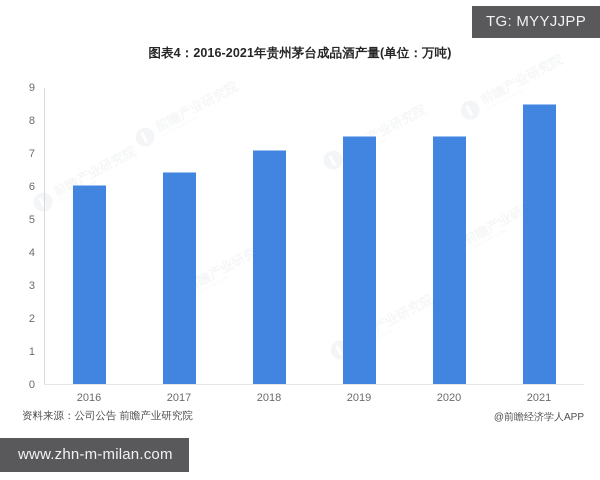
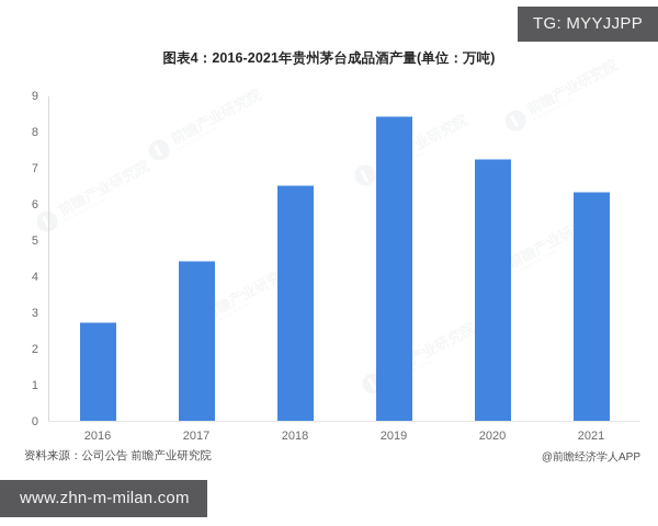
2016: 6.0 -> 2.7
2017: 6.4 -> 4.4
2018: 7.0 -> 6.5
2019: 7.5 -> 8.4
2020: 7.5 -> 7.2
2021: 8.4 -> 6.3
